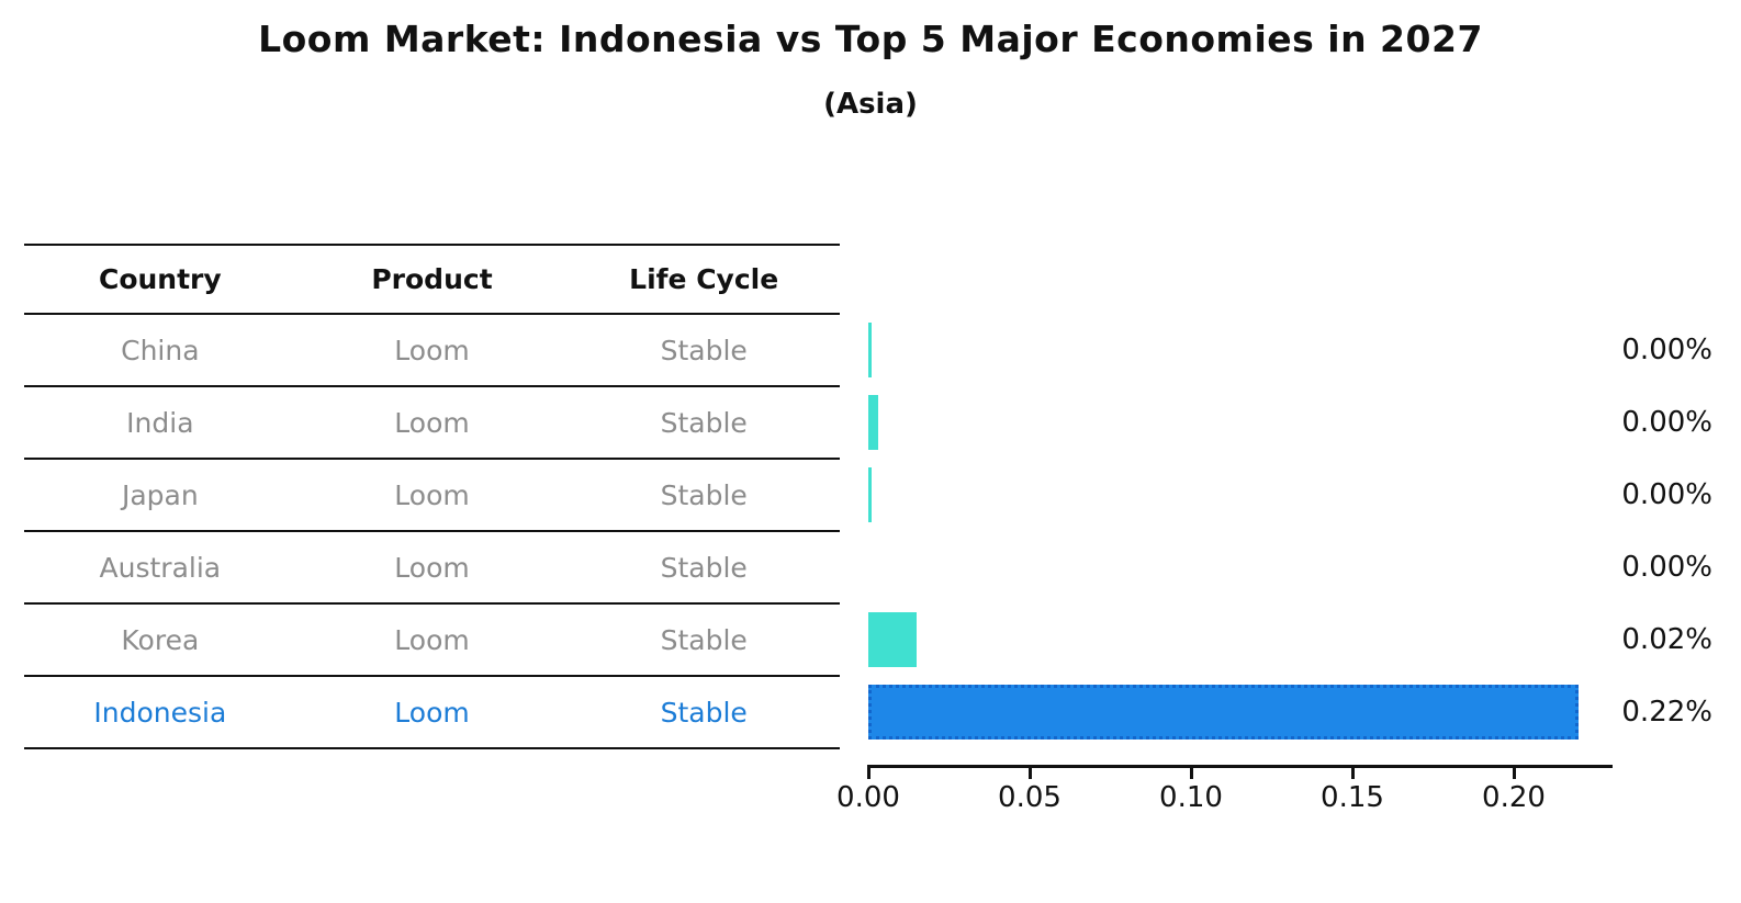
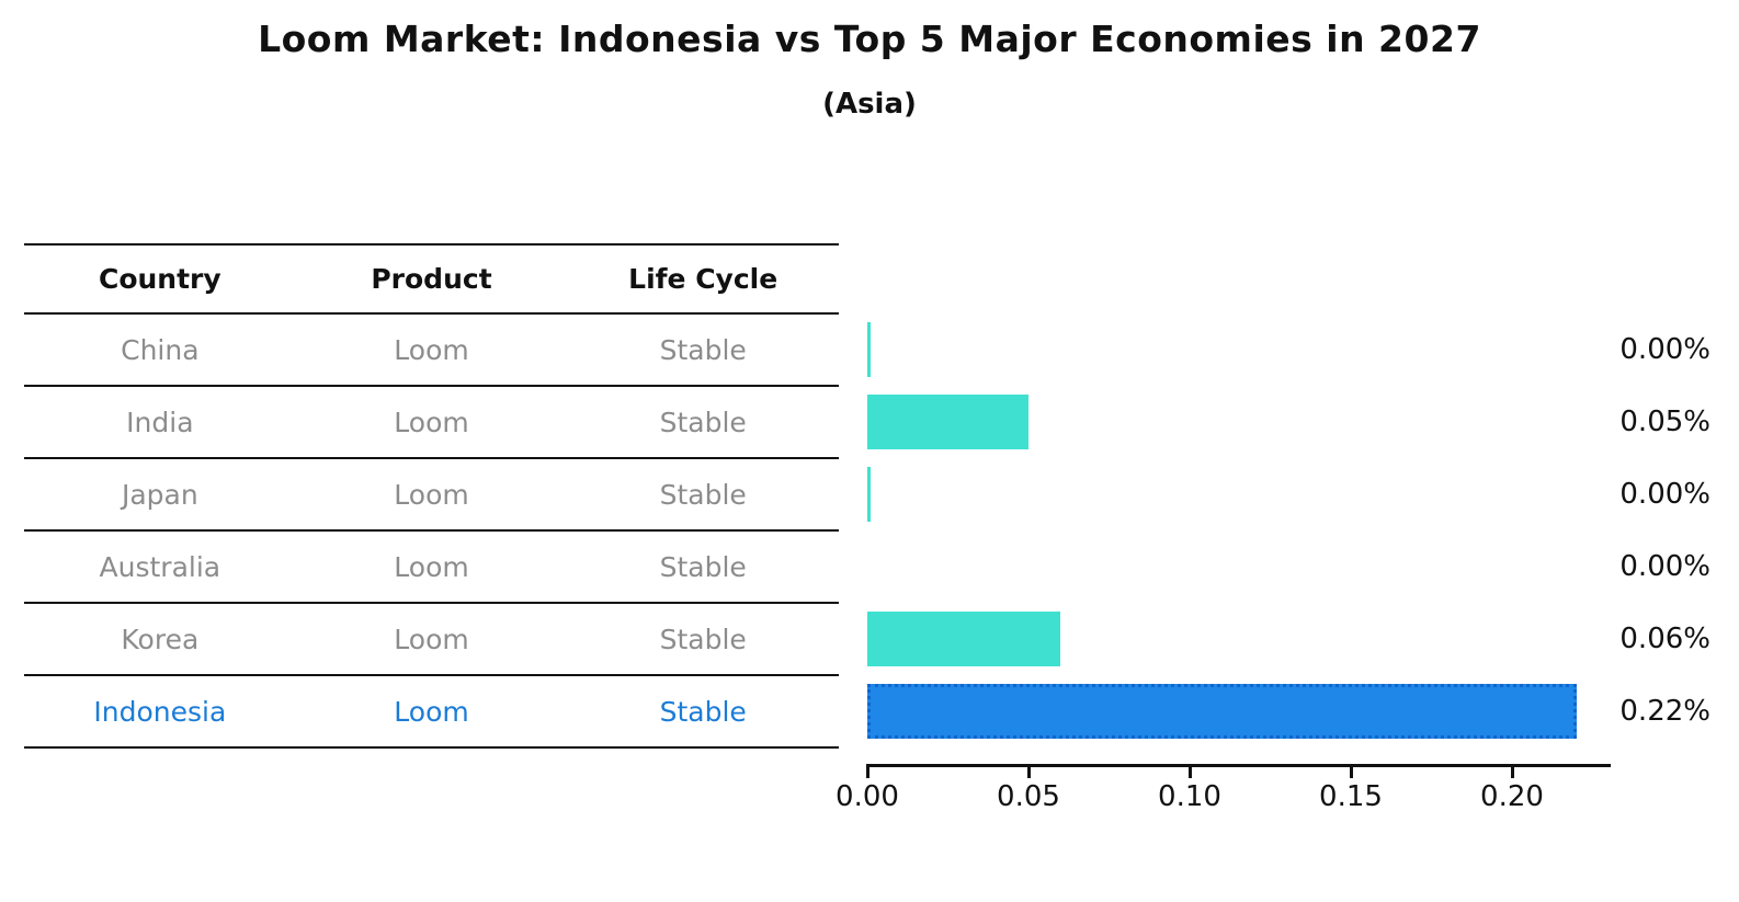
India: 0.00% -> 0.05%
Korea: 0.02% -> 0.06%
